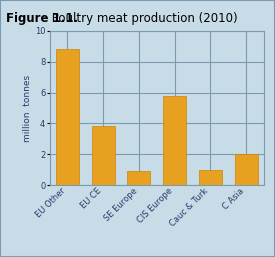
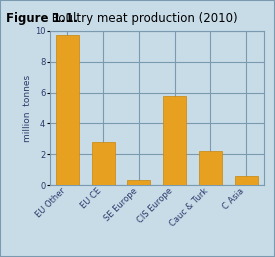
EU Other: 8.8 -> 9.7
EU CE: 3.8 -> 2.8
SE Europe: 0.9 -> 0.3
Cauc & Turk: 1.0 -> 2.2
C Asia: 2.0 -> 0.6
